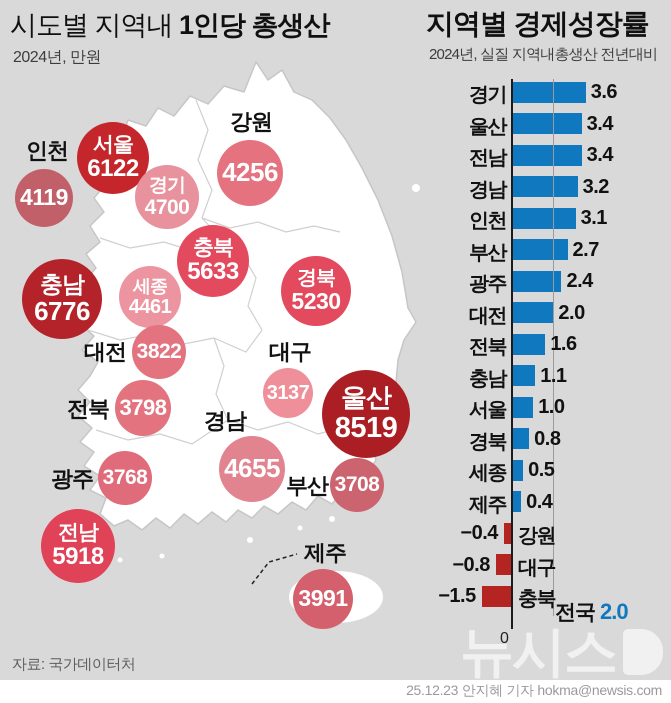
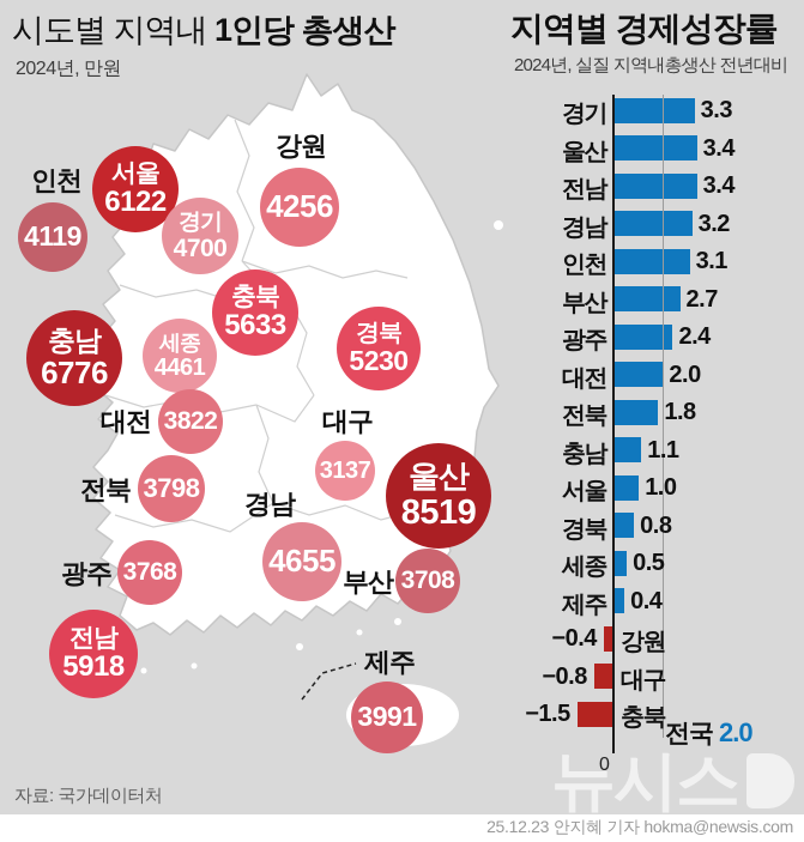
지역별 경제성장률/경기: 3.6 -> 3.3
지역별 경제성장률/전북: 1.6 -> 1.8
